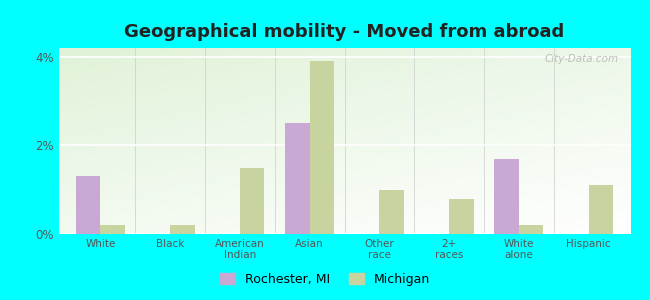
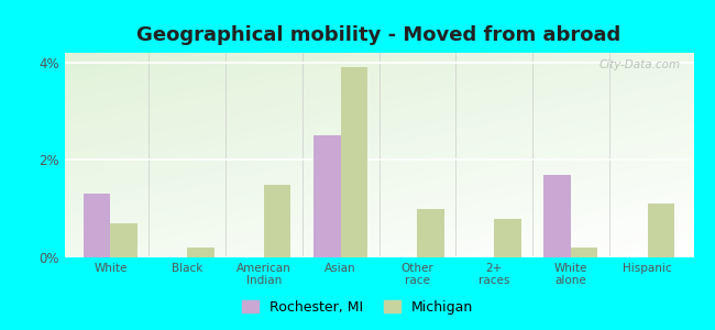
Michigan/White: 0.2% -> 0.7%
